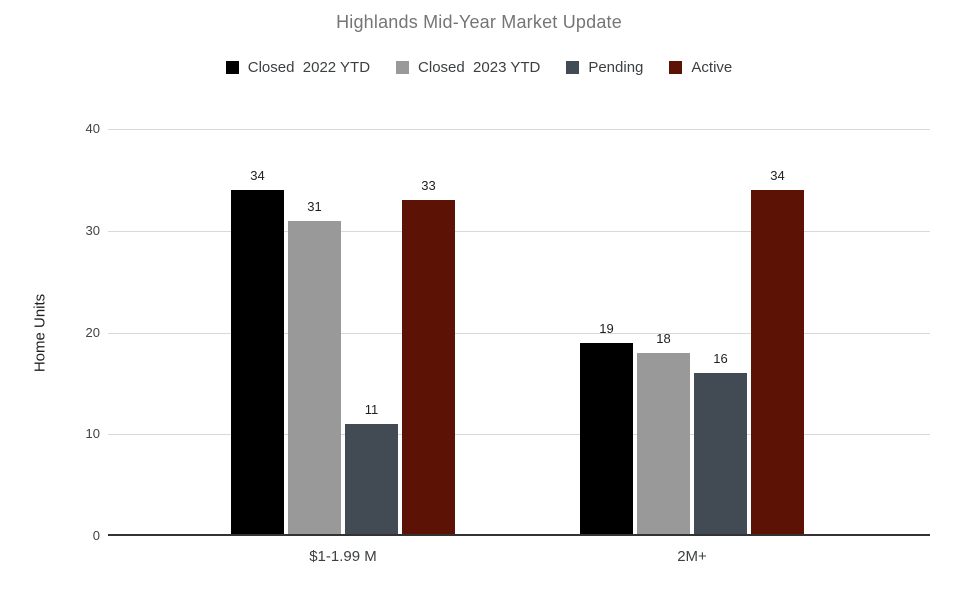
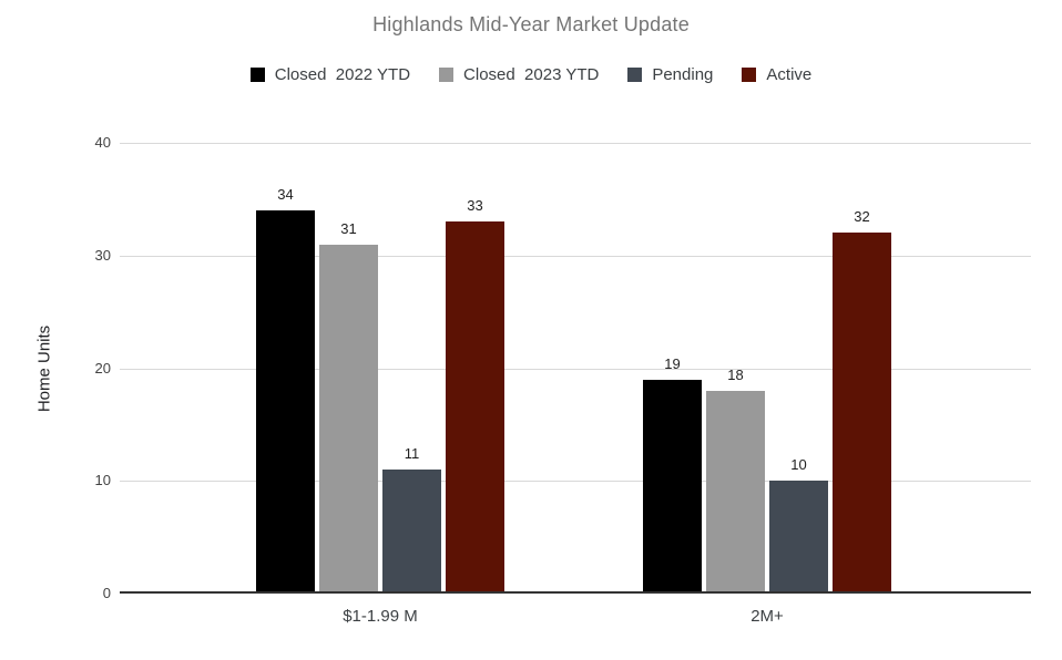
Pending/2M+: 16 -> 10
Active/2M+: 34 -> 32
